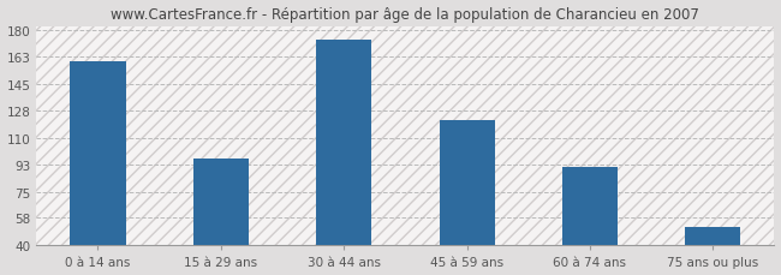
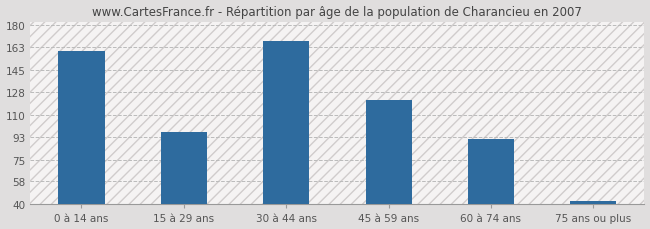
30 à 44 ans: 174 -> 168
75 ans ou plus: 52 -> 43
